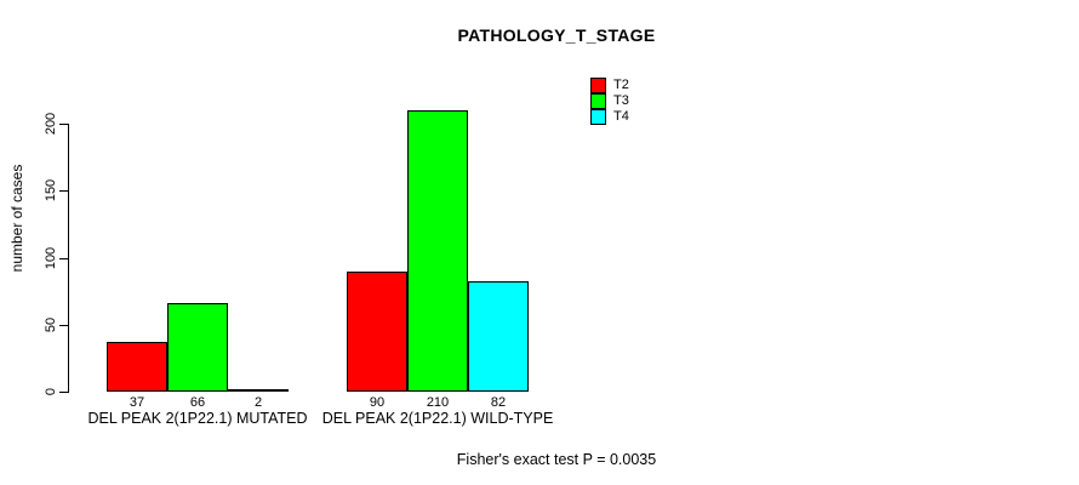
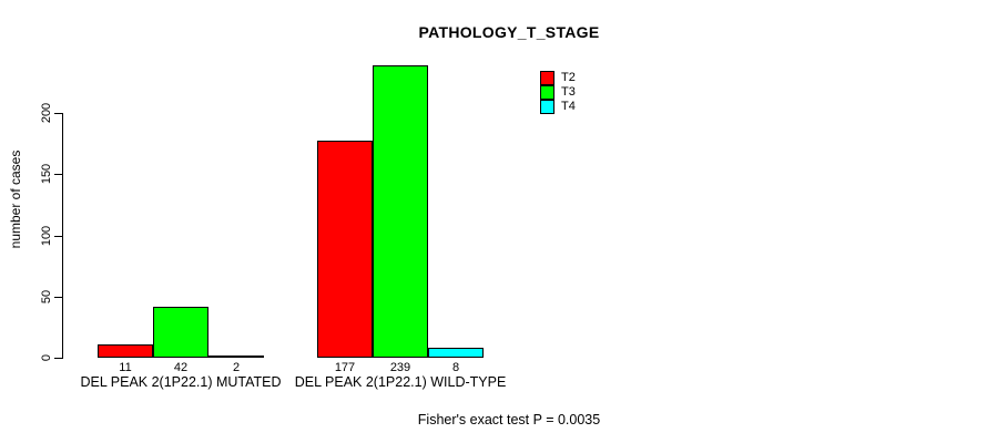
T2/DEL PEAK 2(1P22.1) MUTATED: 37 -> 11
T3/DEL PEAK 2(1P22.1) MUTATED: 66 -> 42
T2/DEL PEAK 2(1P22.1) WILD-TYPE: 90 -> 177
T3/DEL PEAK 2(1P22.1) WILD-TYPE: 210 -> 239
T4/DEL PEAK 2(1P22.1) WILD-TYPE: 82 -> 8
